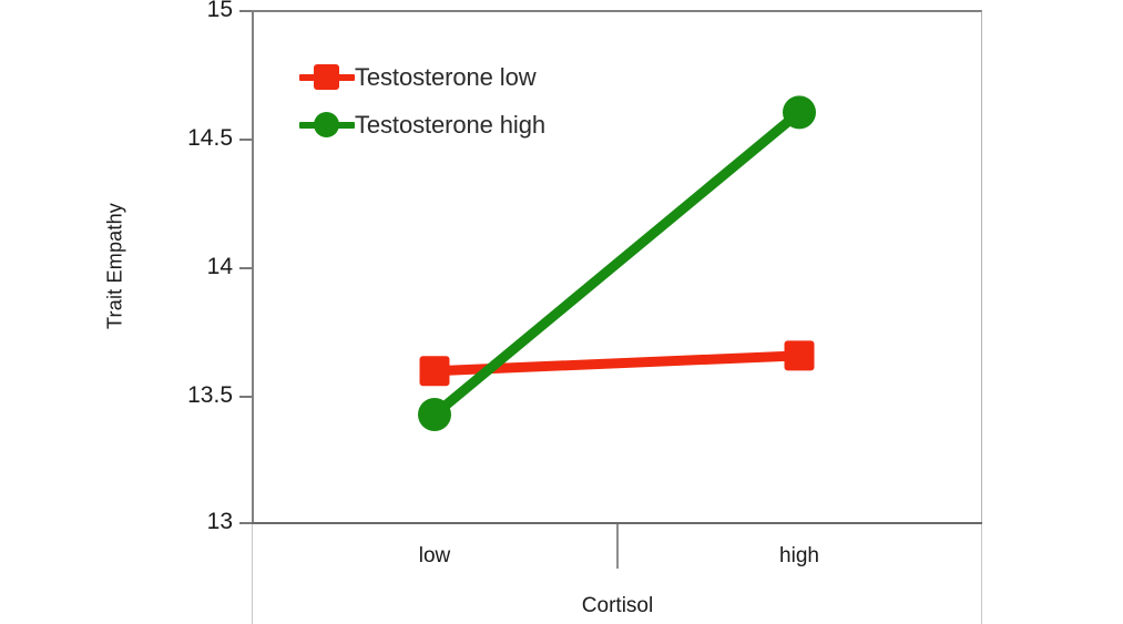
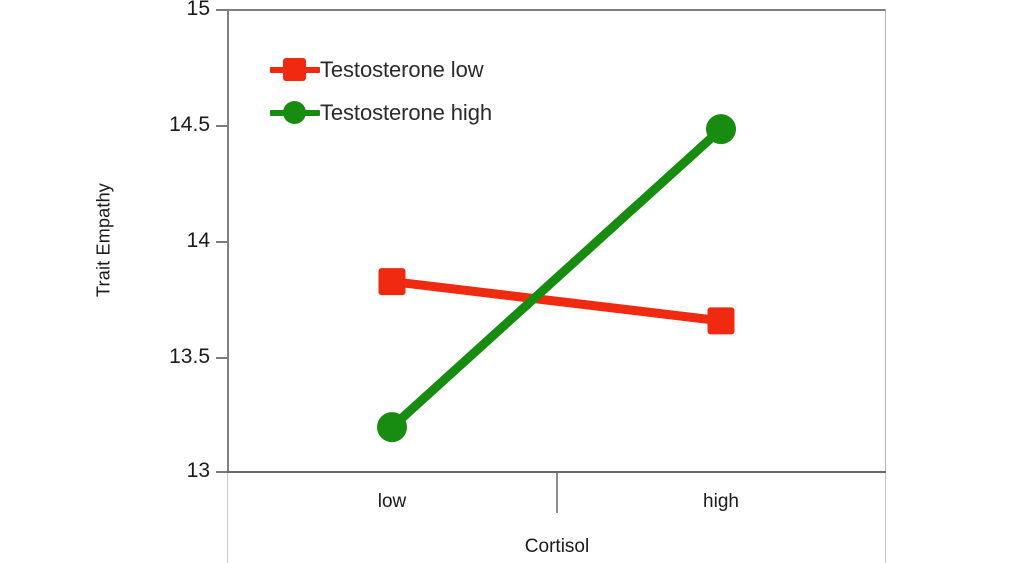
Testosterone low/low: 13.59 -> 13.82
Testosterone high/low: 13.42 -> 13.19
Testosterone high/high: 14.60 -> 14.48
